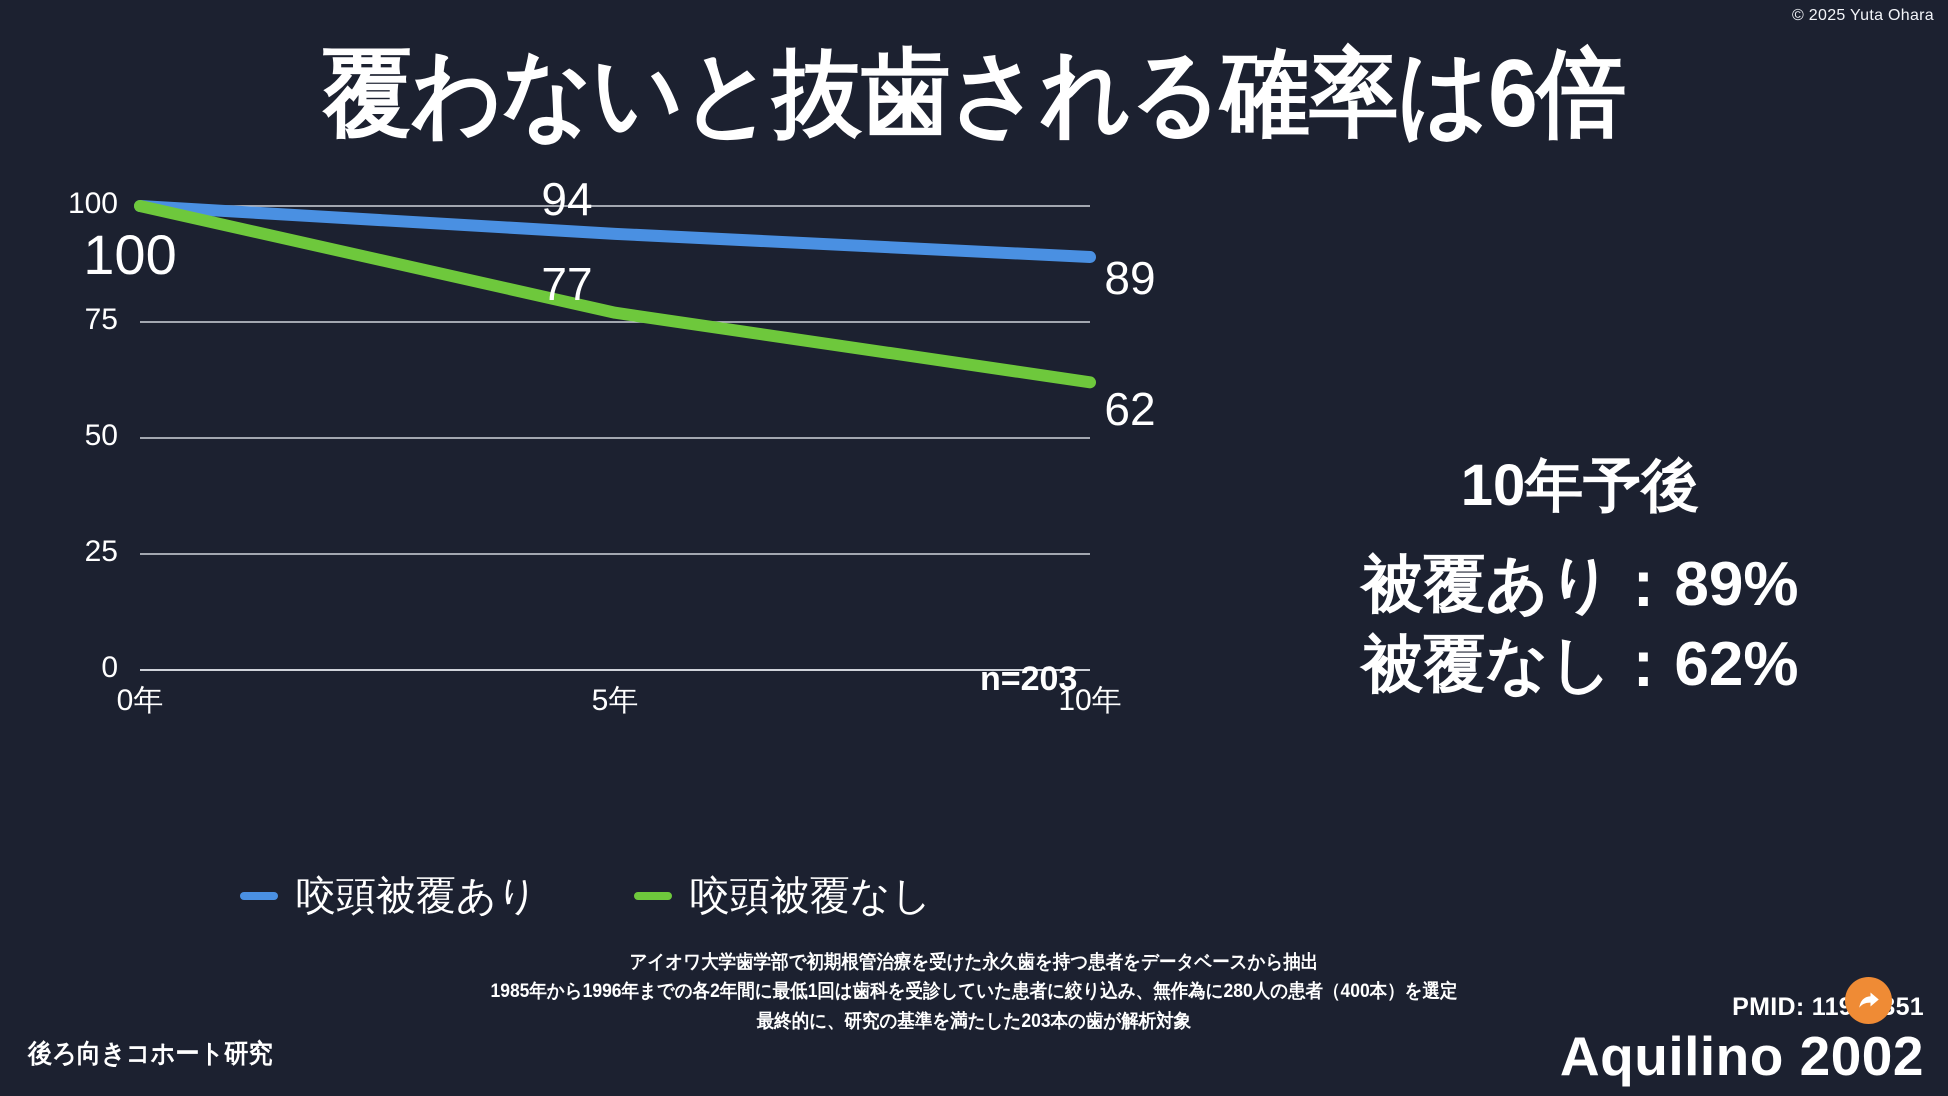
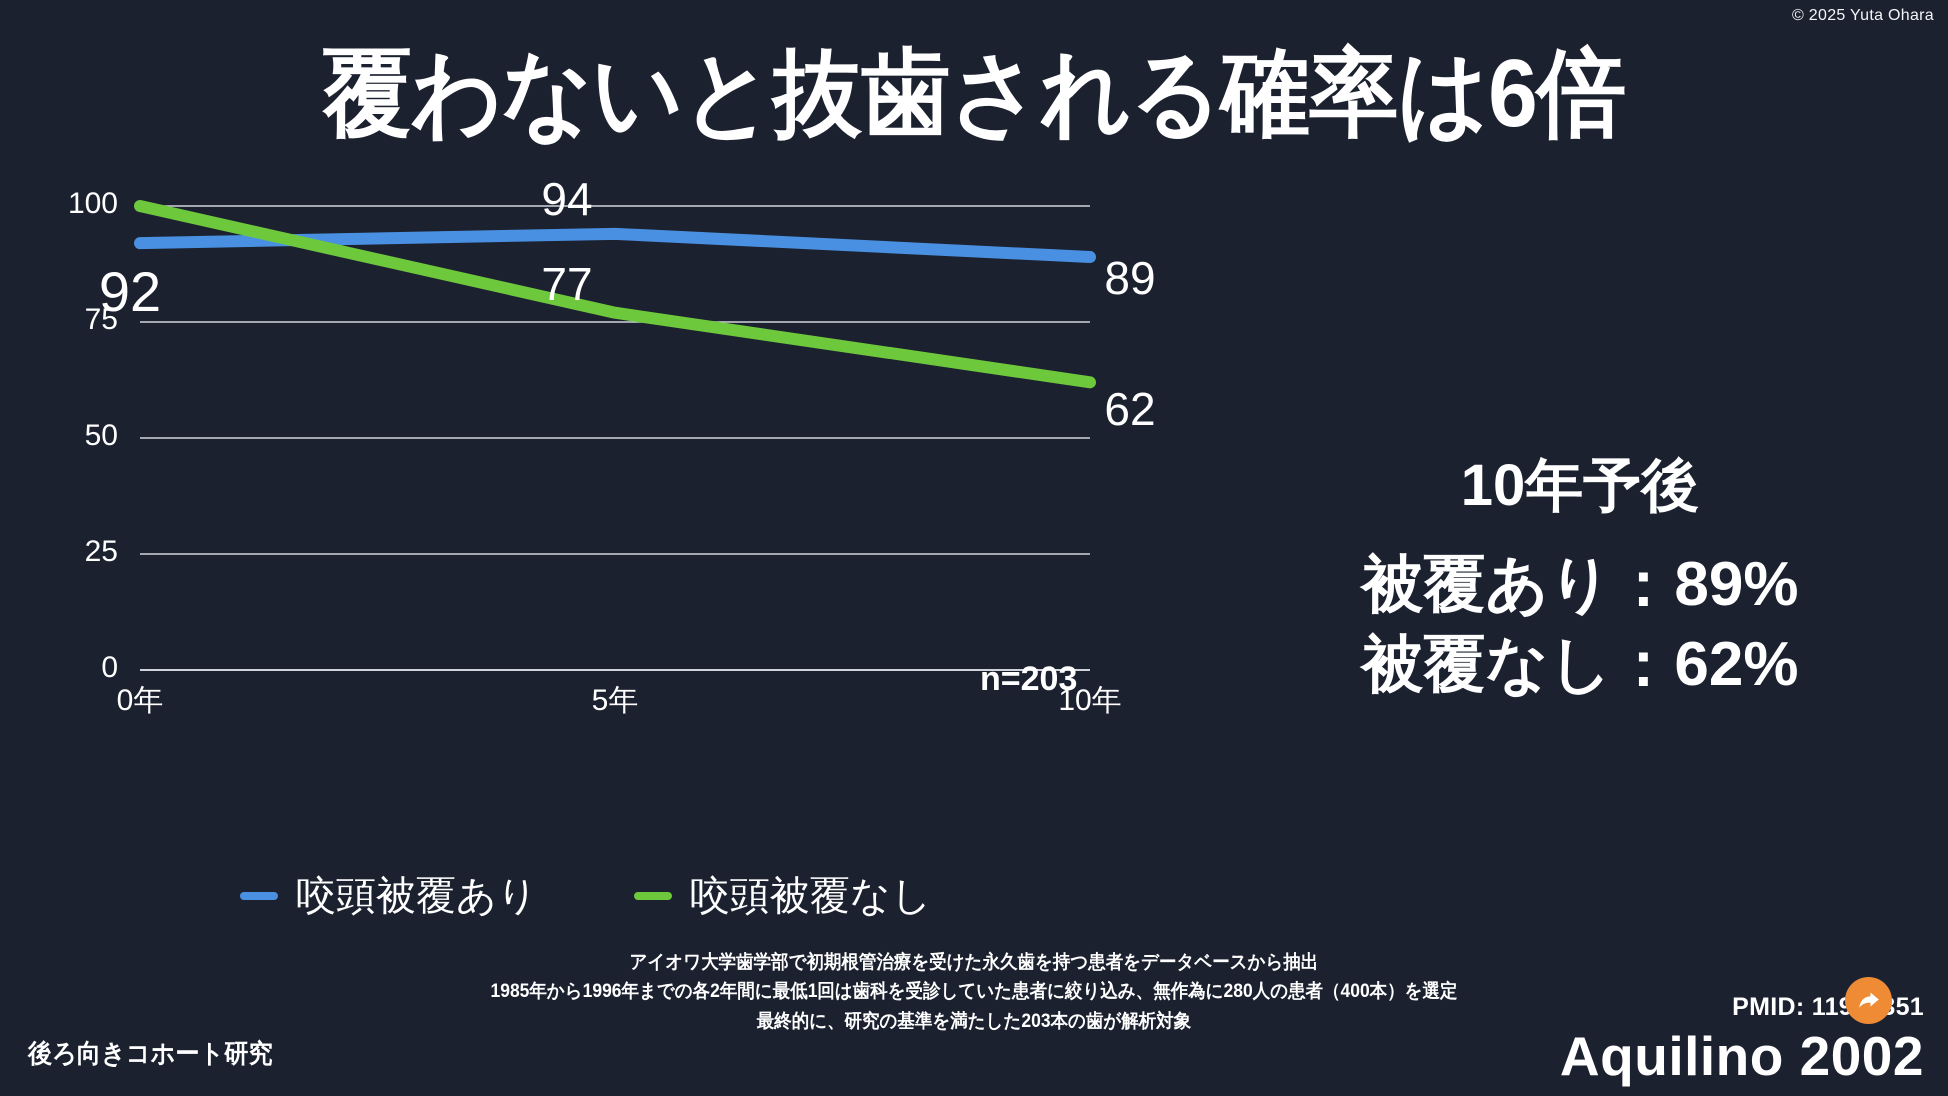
咬頭被覆あり/0年: 100 -> 92
